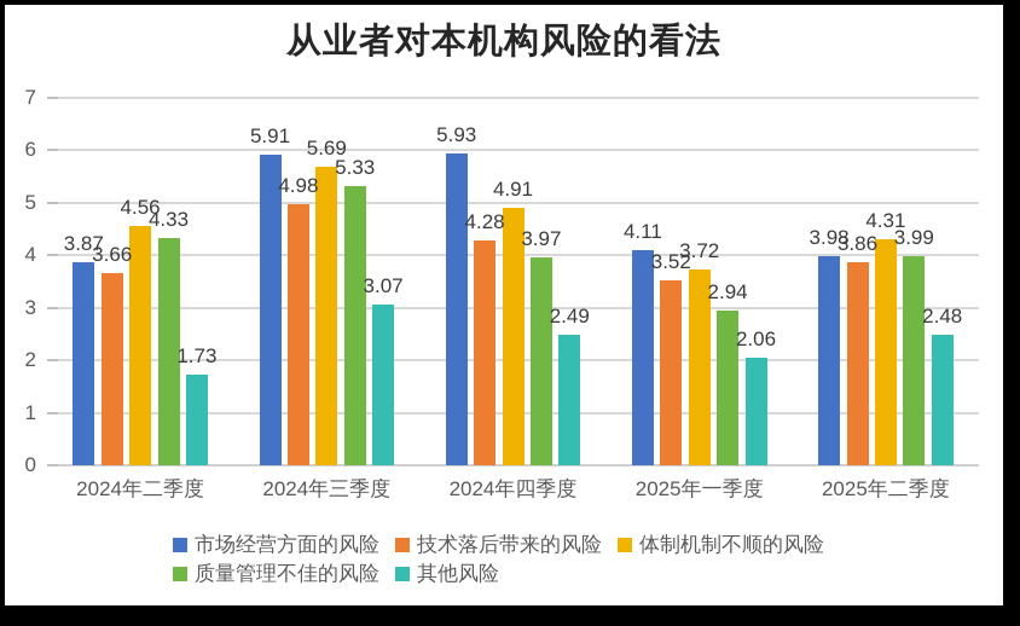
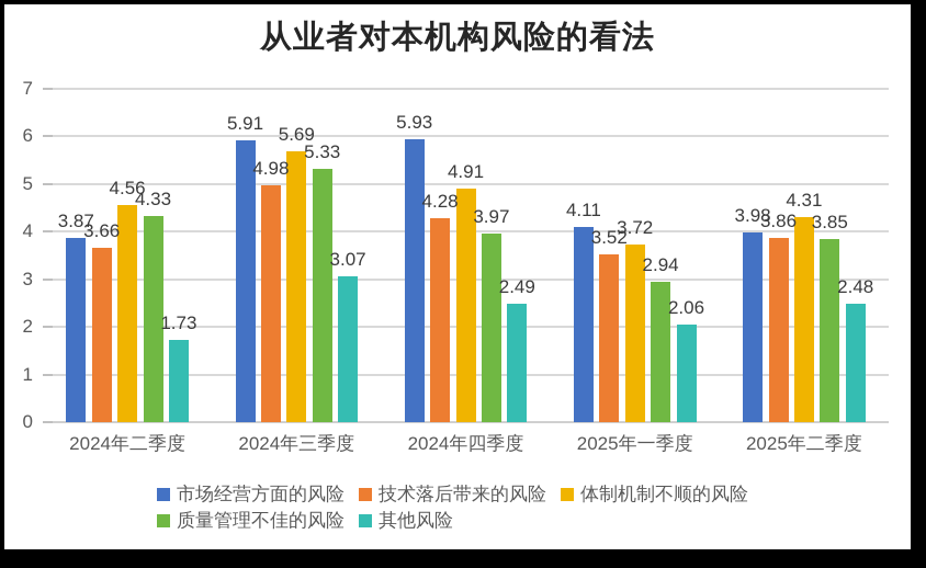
质量管理不佳的风险/2025年二季度: 3.99 -> 3.85
